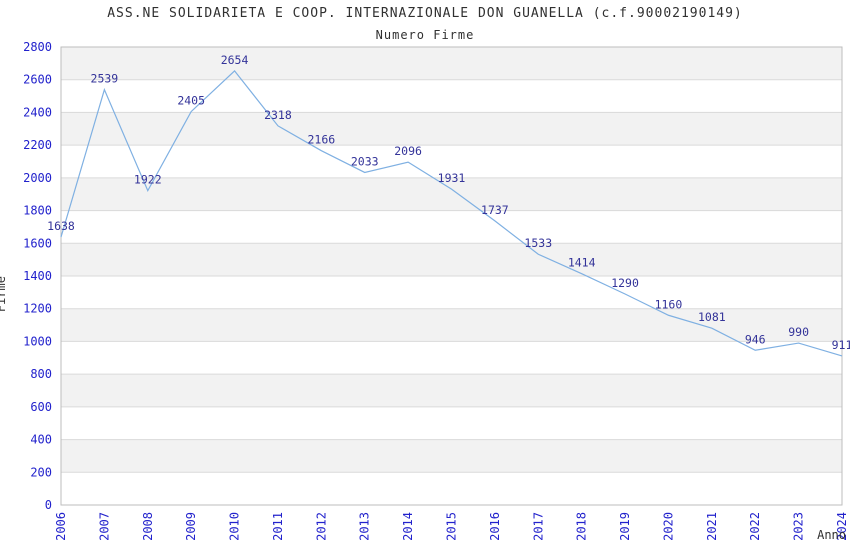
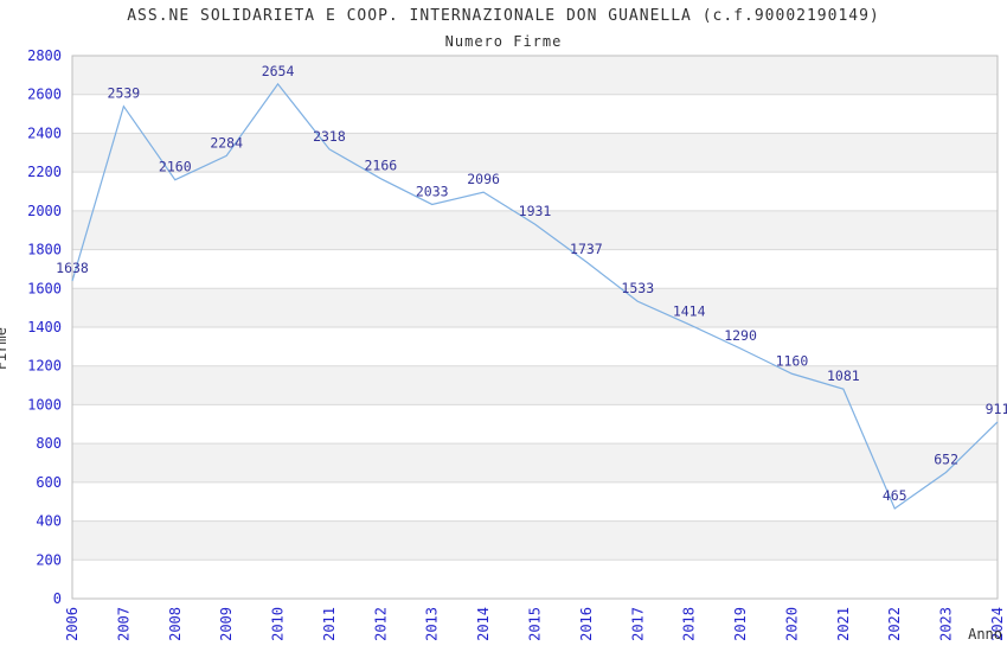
2008: 1922 -> 2160
2009: 2405 -> 2284
2022: 946 -> 465
2023: 990 -> 652
